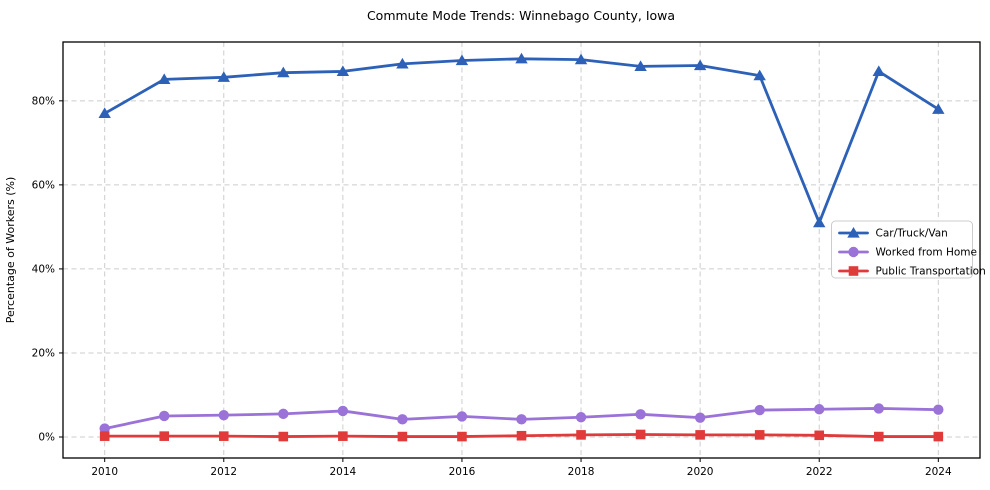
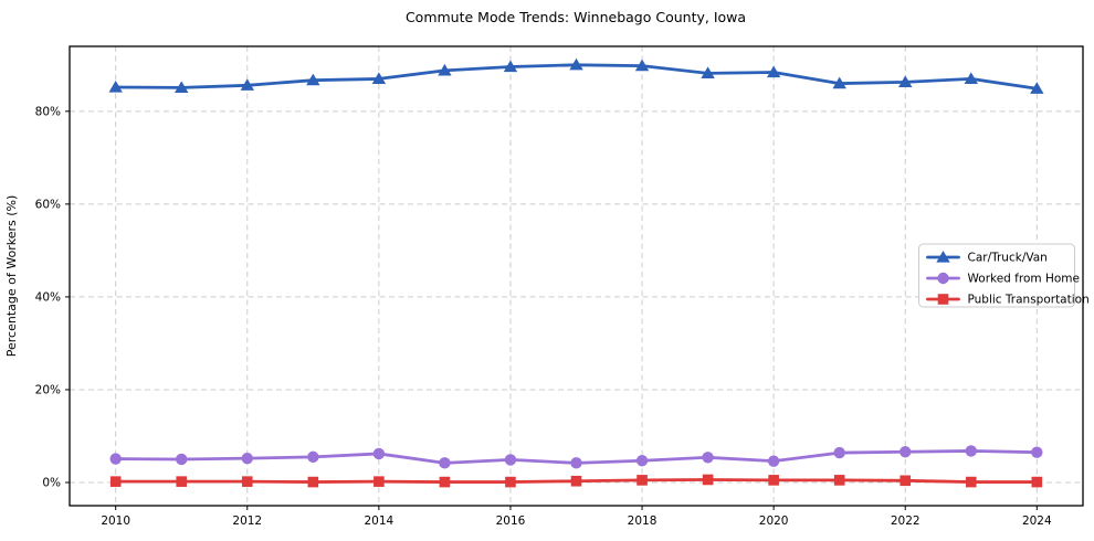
Car/Truck/Van/2010: 77% -> 85%
Worked from Home/2010: 2% -> 5%
Car/Truck/Van/2022: 51% -> 86%
Car/Truck/Van/2024: 78% -> 85%
